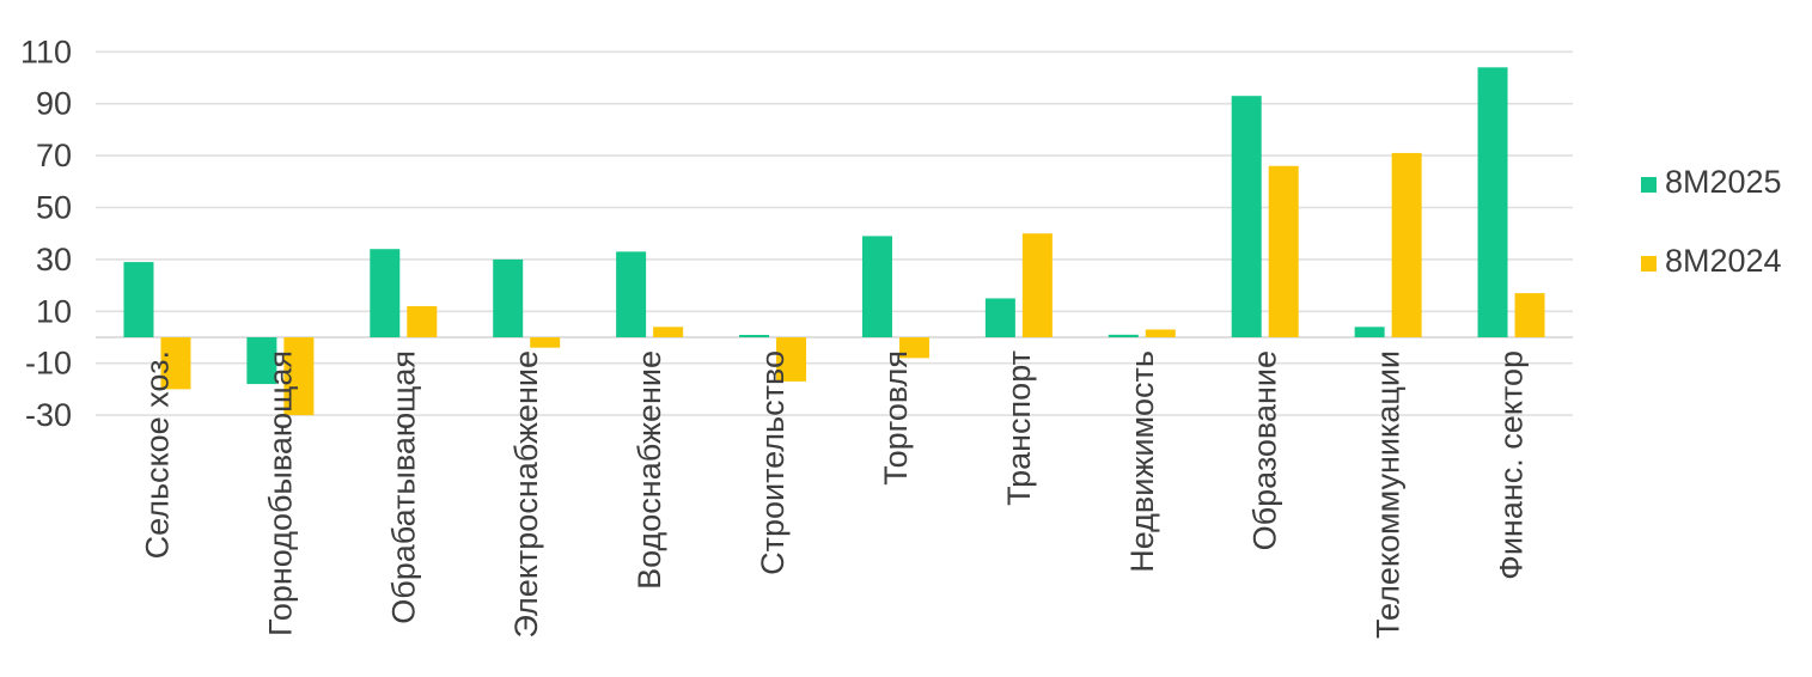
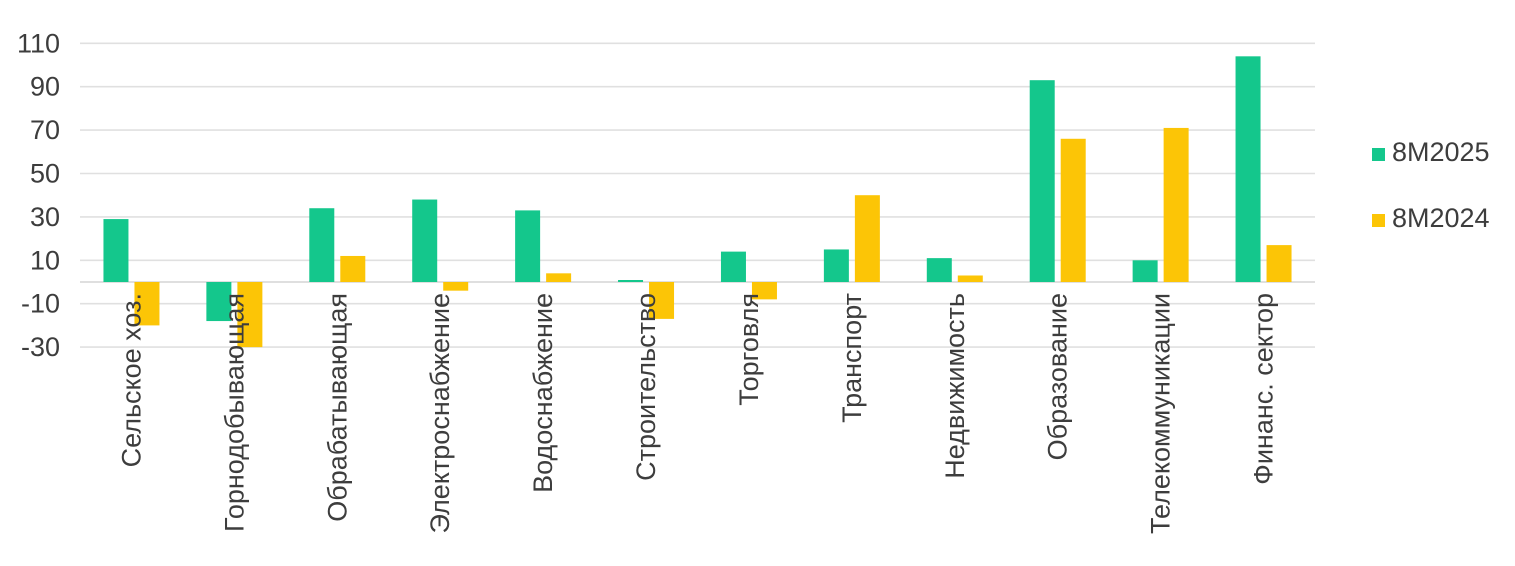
8M2025/Электроснабжение: 30 -> 38
8M2025/Торговля: 39 -> 14
8M2025/Недвижимость: 1 -> 11
8M2025/Телекоммуникации: 4 -> 10
